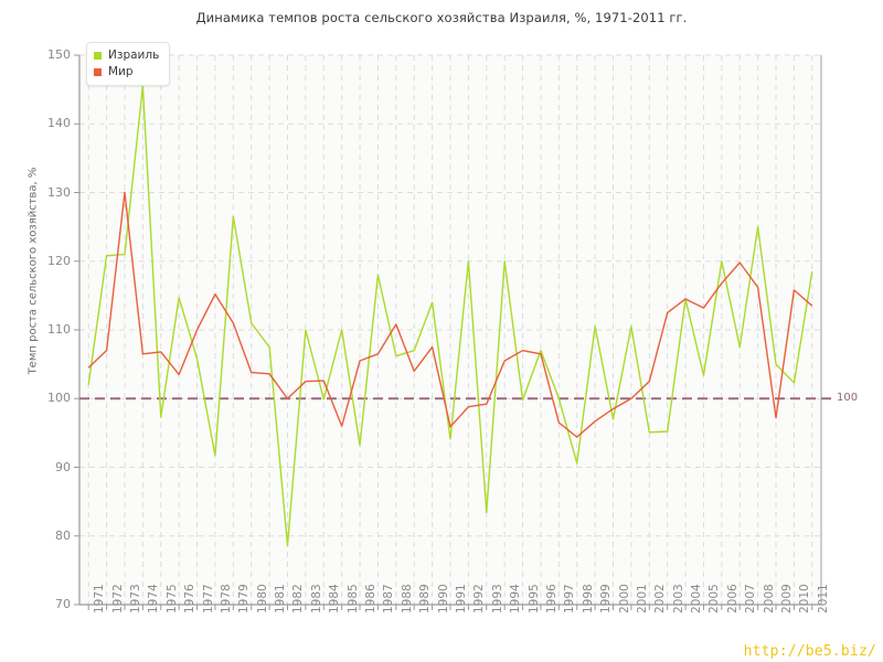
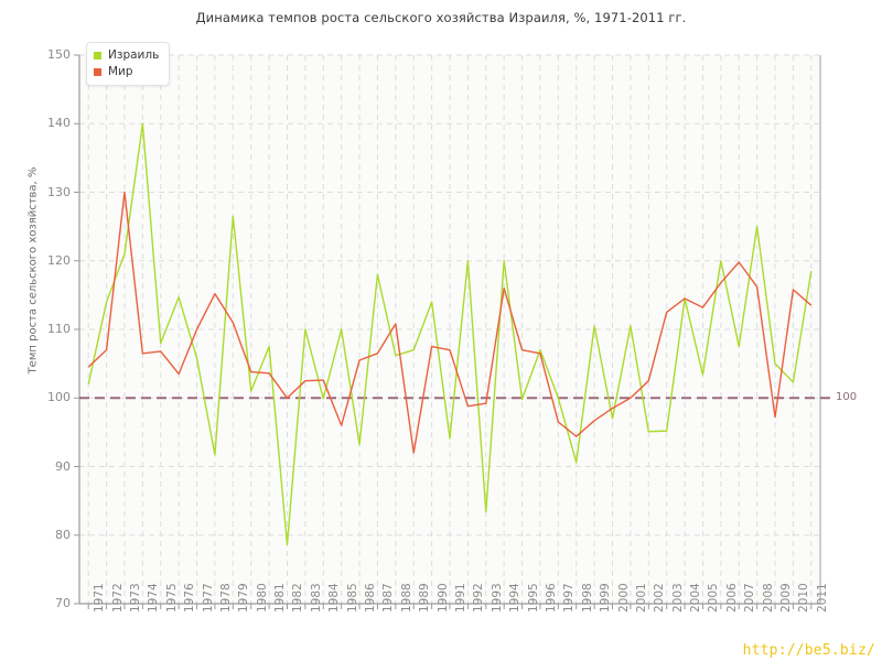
Израиль/1972: 121 -> 114
Израиль/1974: 146 -> 140
Израиль/1975: 97 -> 108
Израиль/1980: 111 -> 101
Мир/1989: 104 -> 92
Мир/1991: 96 -> 107
Мир/1994: 106 -> 116
